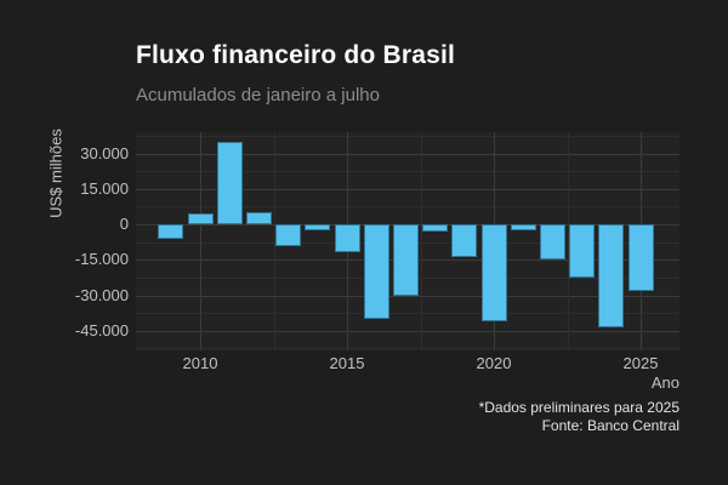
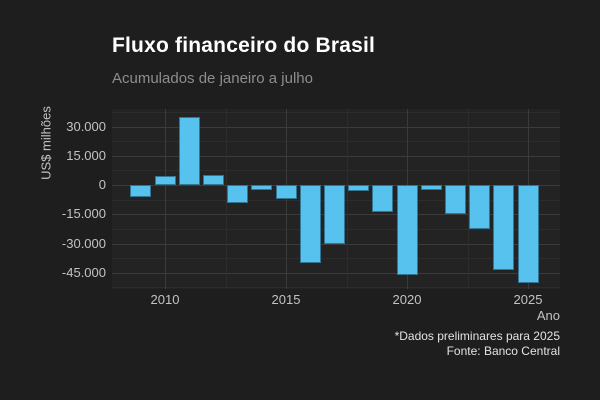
2015: -12000 -> -7000
2020: -41000 -> -46000
2025: -28000 -> -50000
